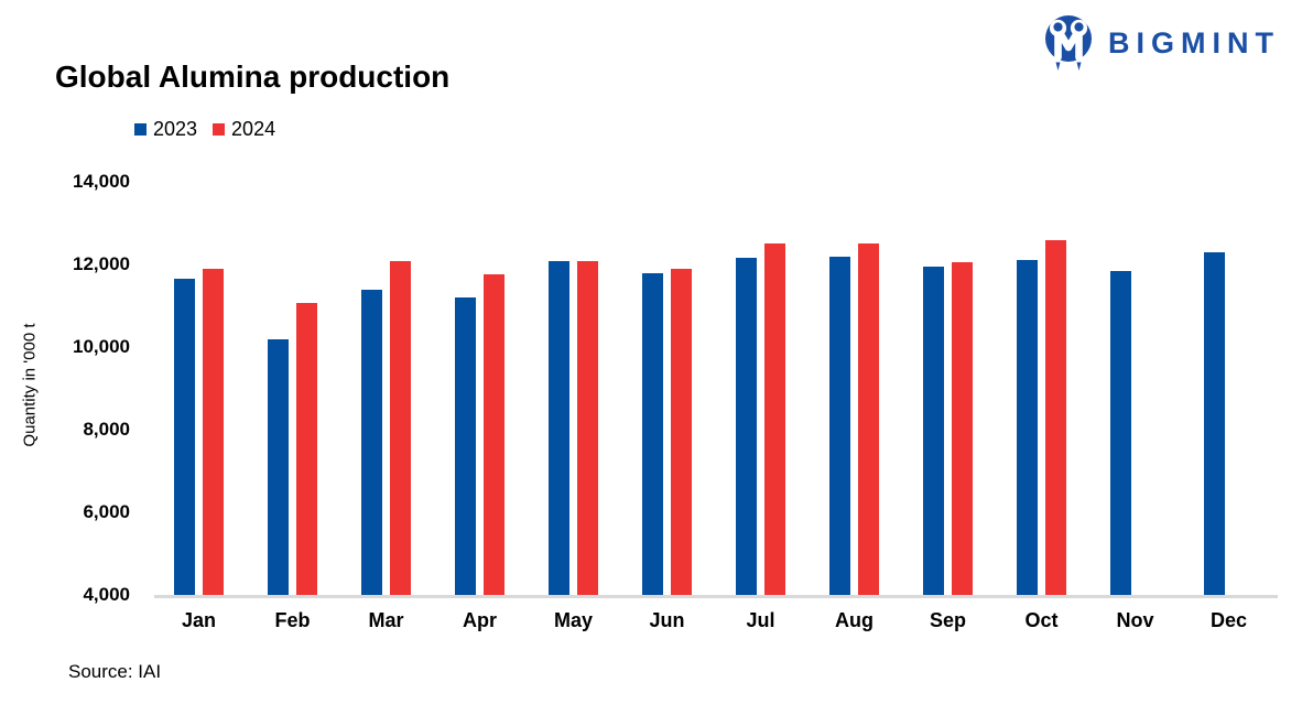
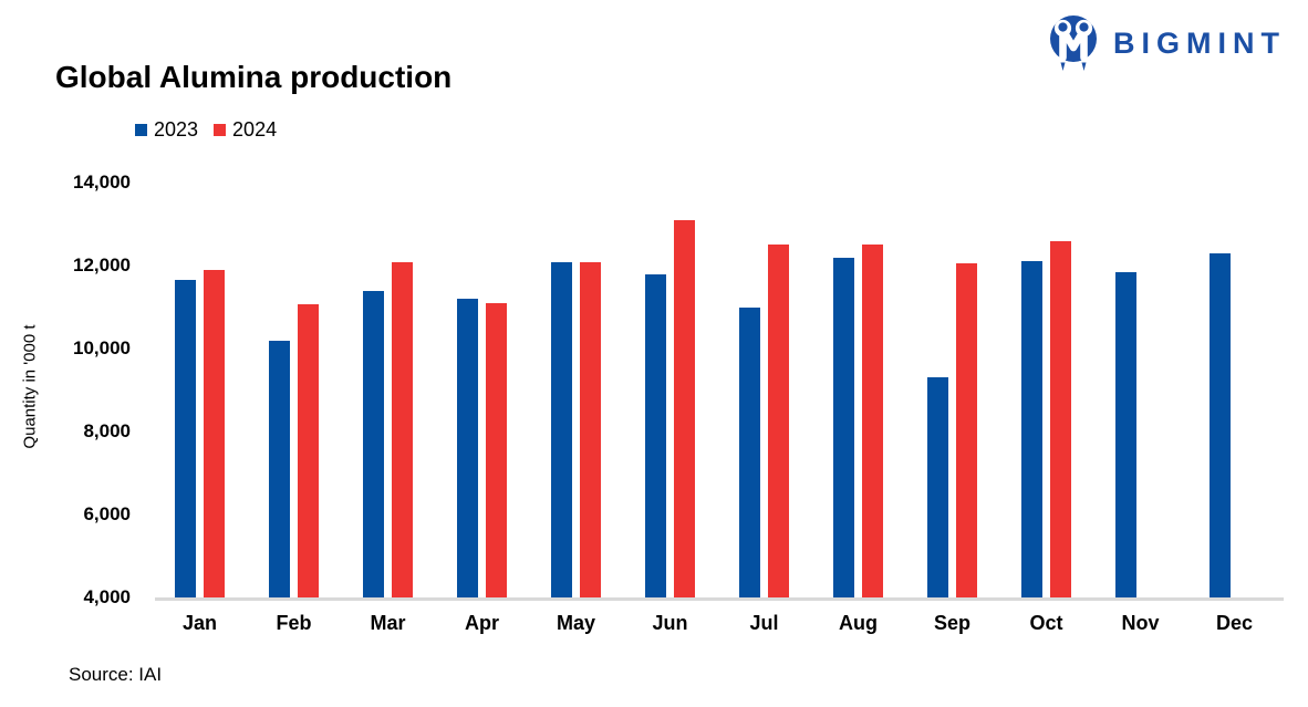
2024/Apr: 11800 -> 11100
2024/Jun: 11900 -> 13100
2023/Jul: 12200 -> 11000
2023/Sep: 12000 -> 9300
